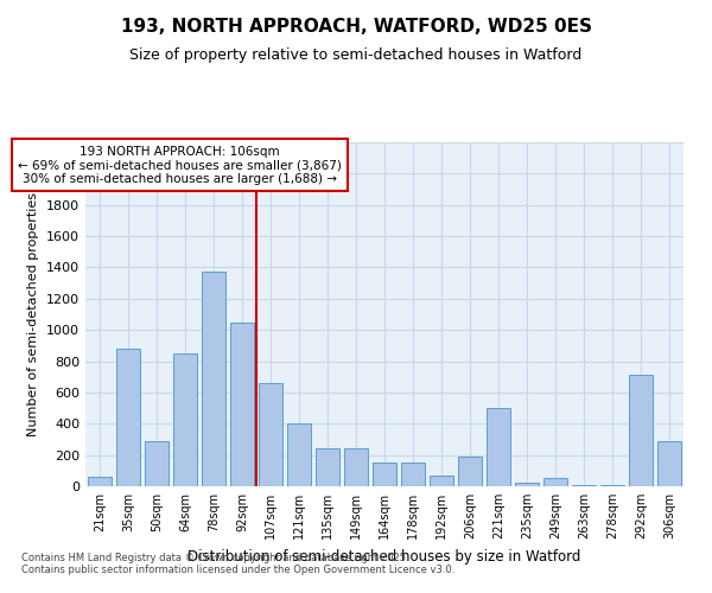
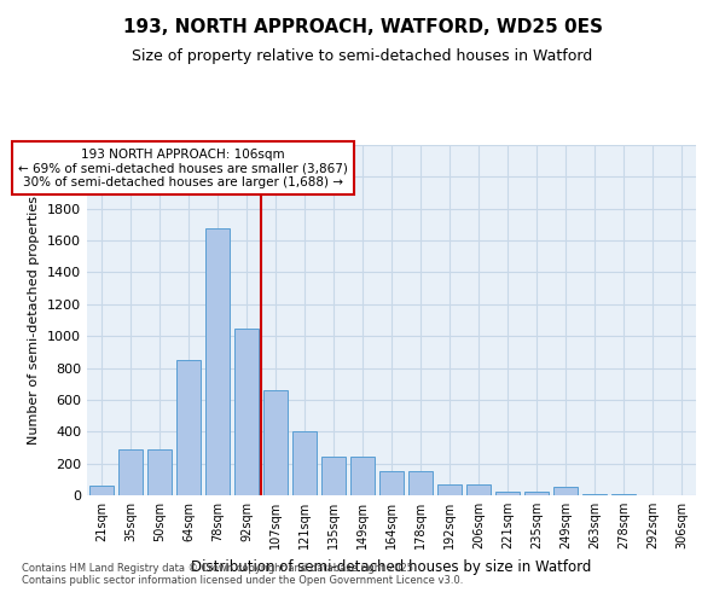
35sqm: 880 -> 290
78sqm: 1370 -> 1680
206sqm: 190 -> 70
221sqm: 500 -> 20
292sqm: 710 -> 0
306sqm: 290 -> 0
